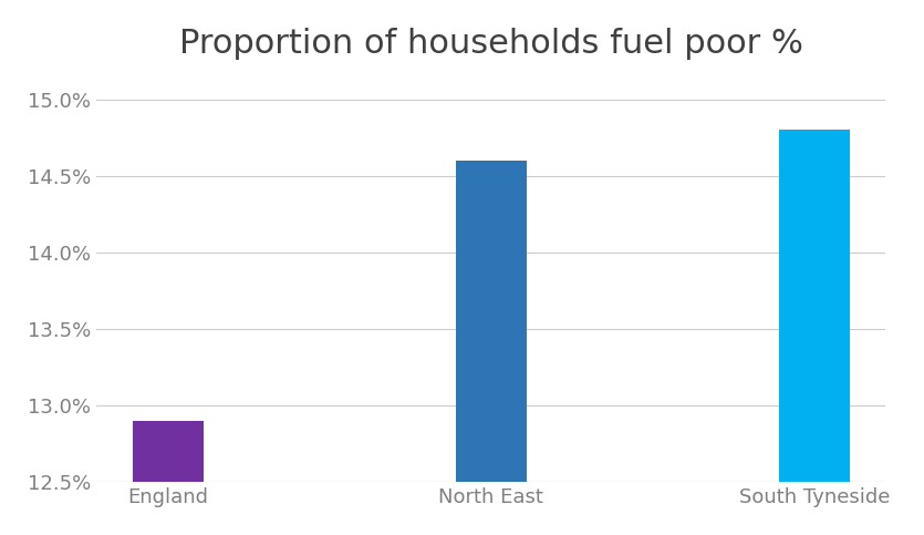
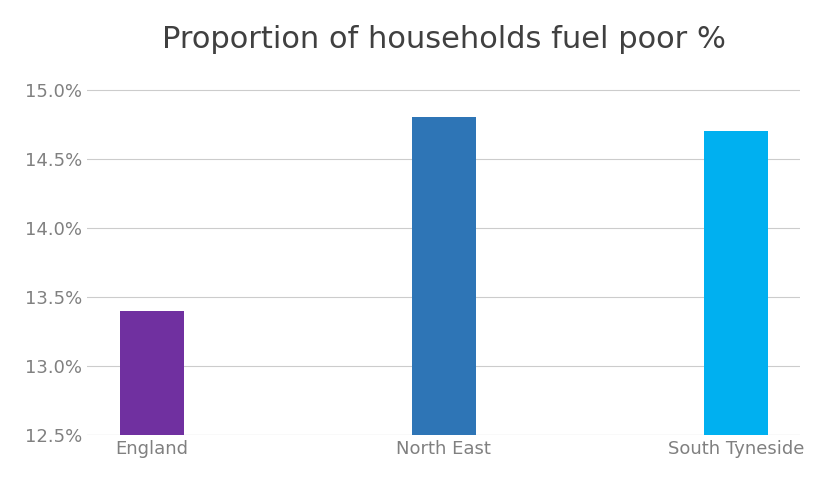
England: 12.9% -> 13.4%
North East: 14.6% -> 14.8%
South Tyneside: 14.8% -> 14.7%
